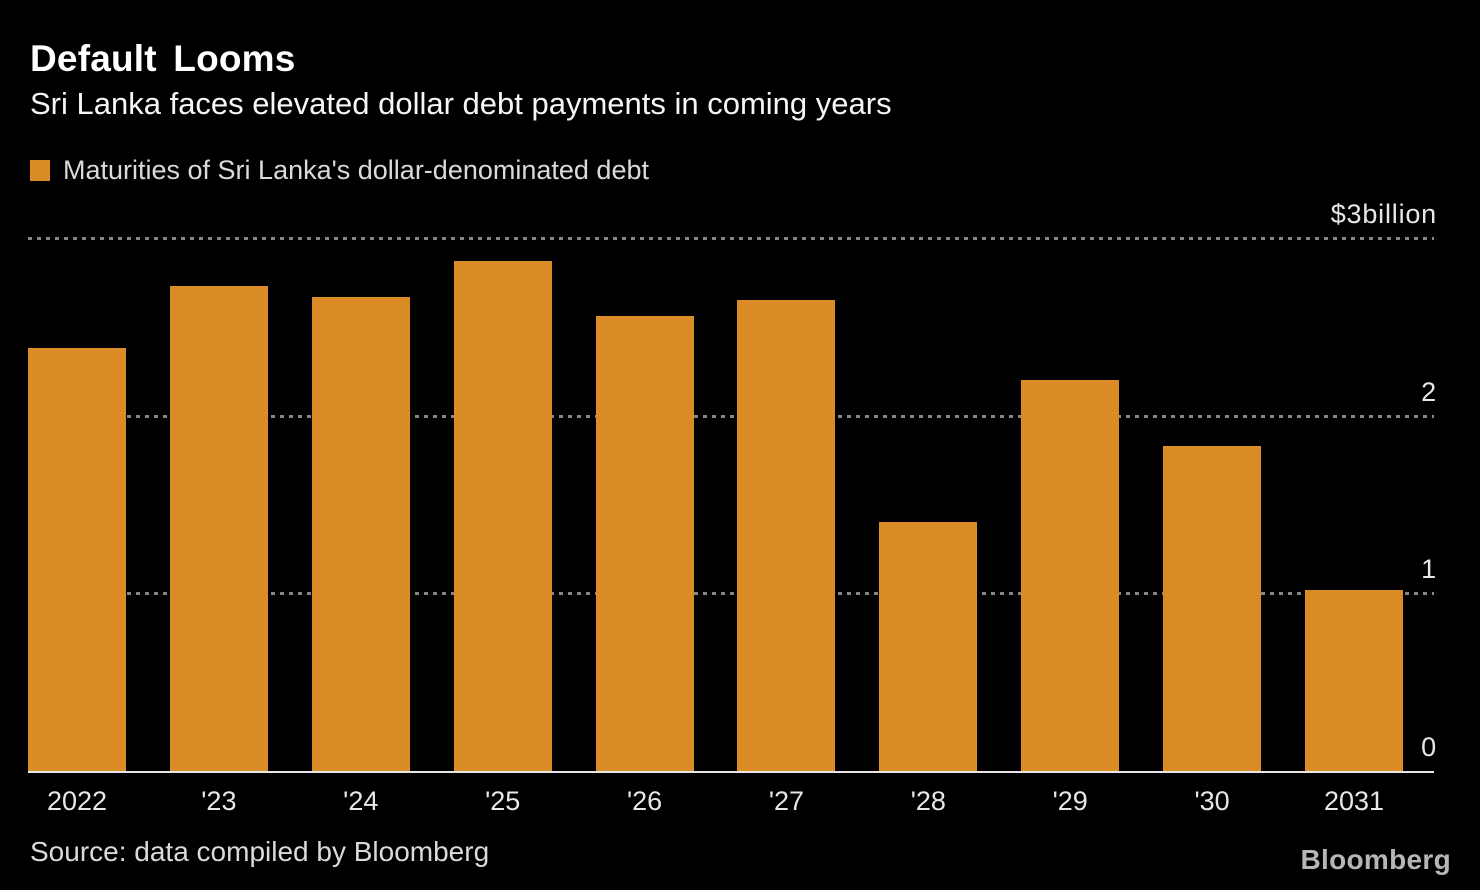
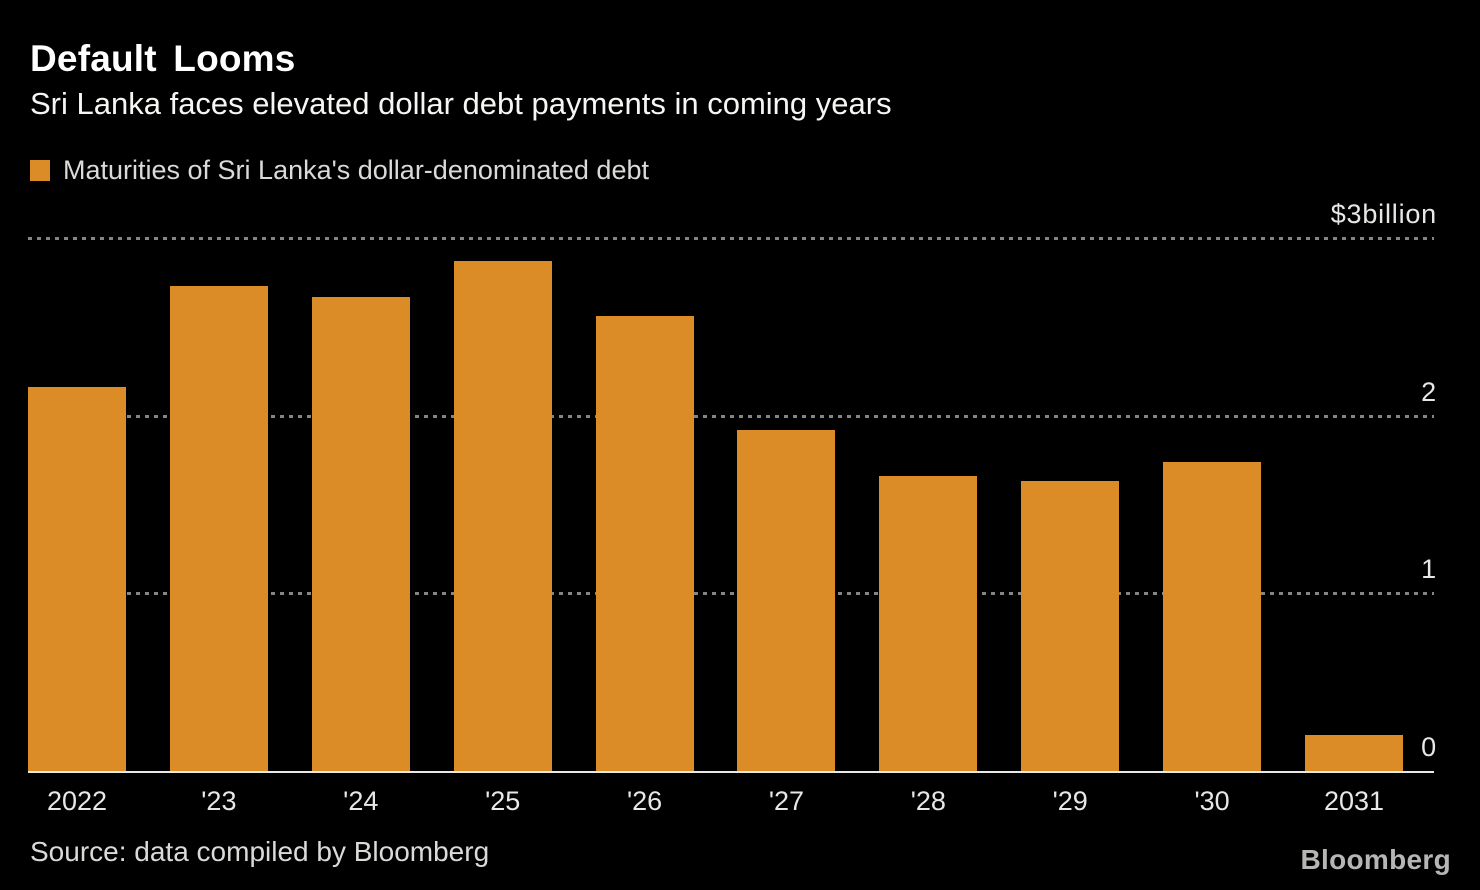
2022: 2.38 -> 2.16
'27: 2.65 -> 1.92
'28: 1.40 -> 1.66
'29: 2.20 -> 1.63
'30: 1.83 -> 1.74
2031: 1.02 -> 0.20
